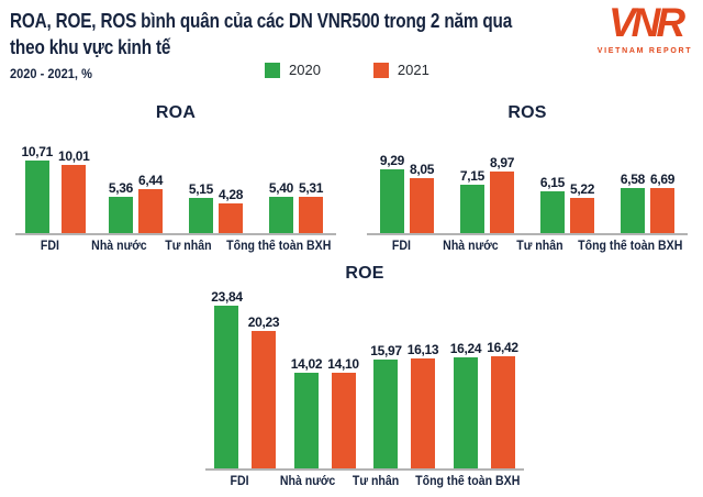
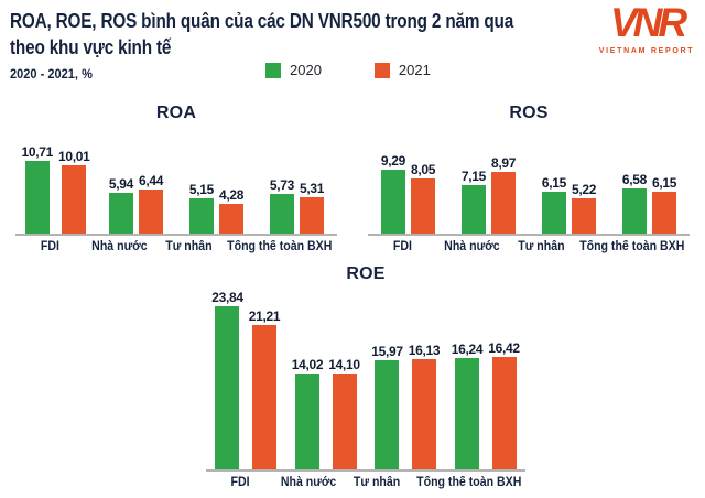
ROA/2020/Nhà nước: 5,36 -> 5,94
ROA/2020/Tổng thể toàn BXH: 5,40 -> 5,73
ROS/2021/Tổng thể toàn BXH: 6,69 -> 6,15
ROE/2021/FDI: 20,23 -> 21,21
